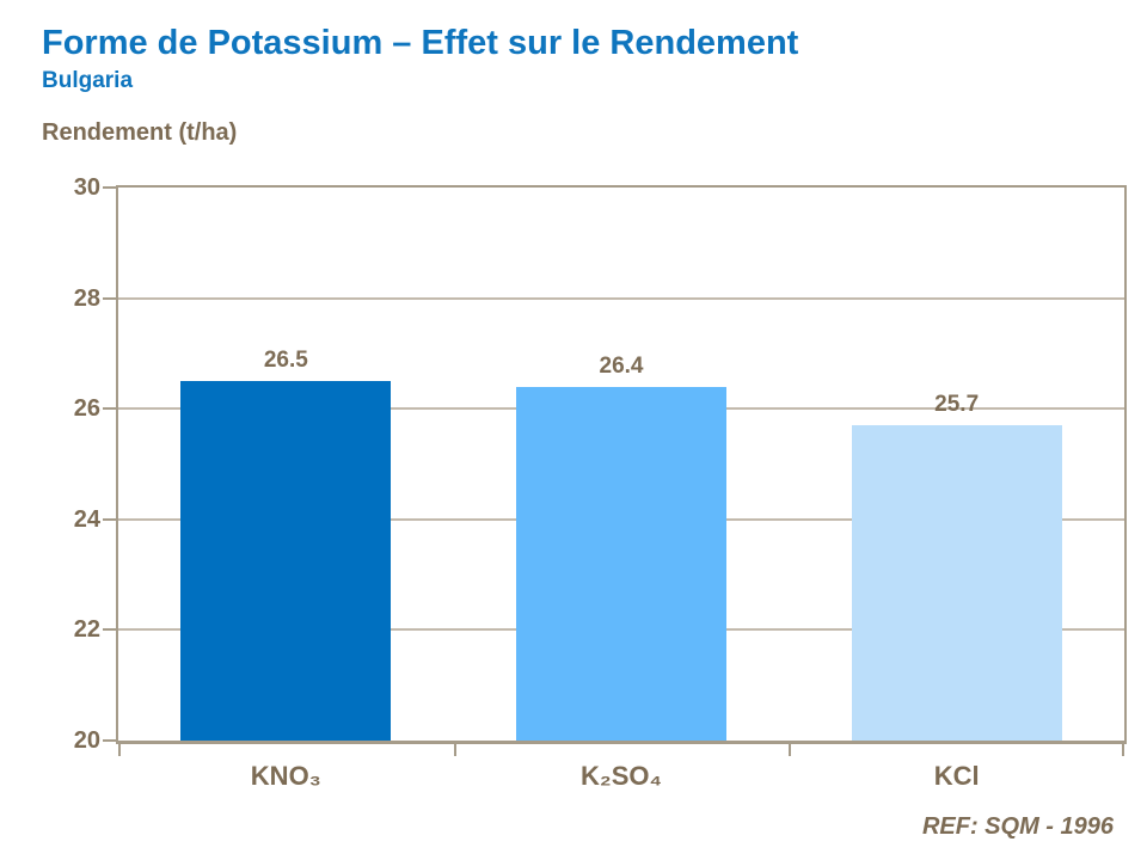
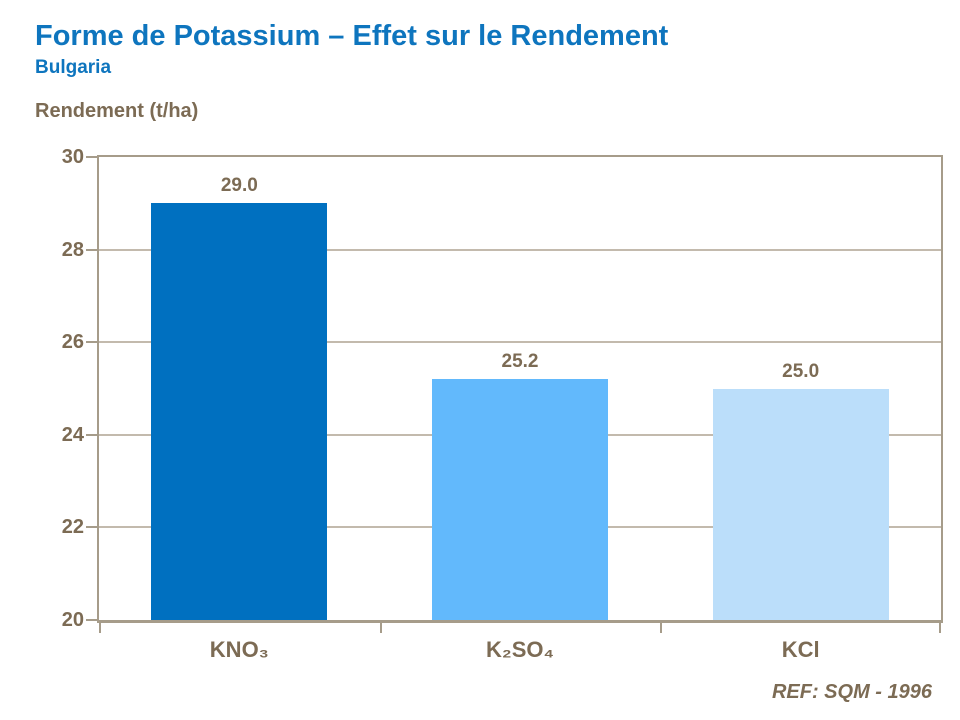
KNO₃: 26.5 -> 29.0
K₂SO₄: 26.4 -> 25.2
KCl: 25.7 -> 25.0
